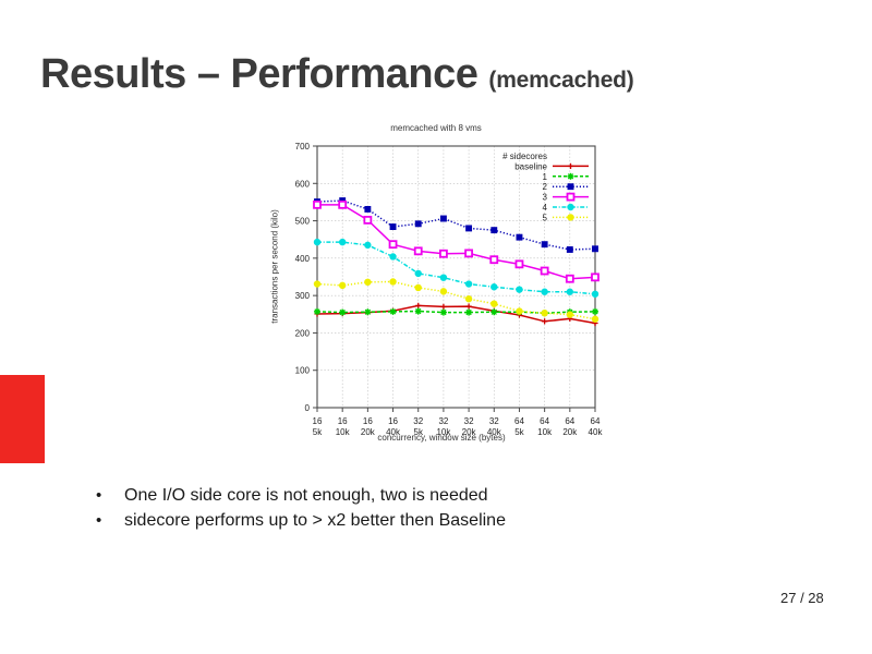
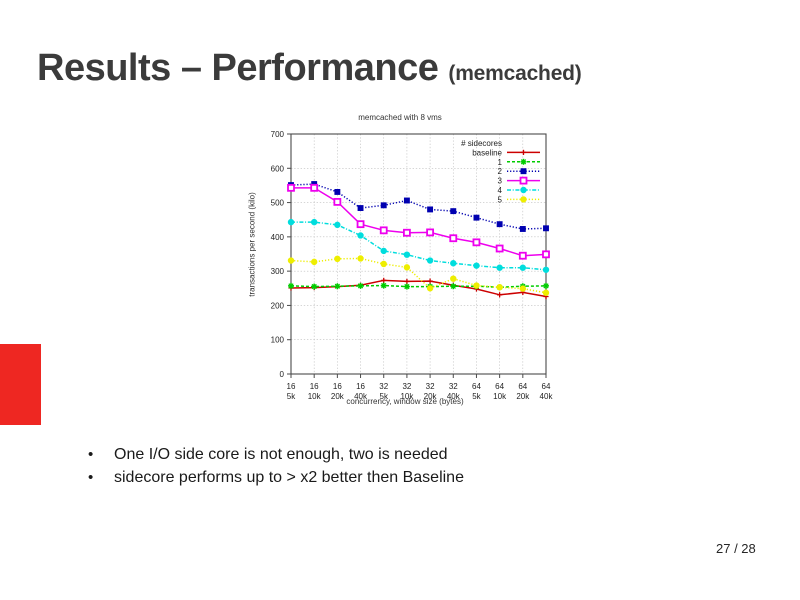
5/32 20k: 290 -> 250
